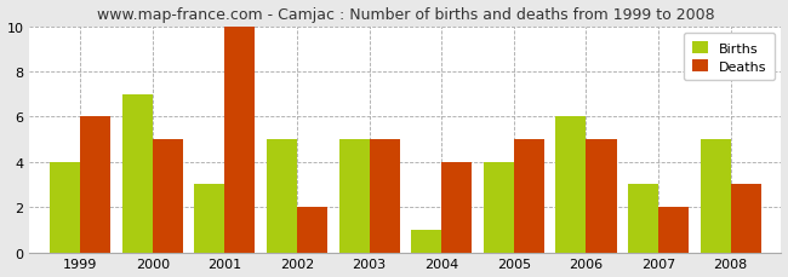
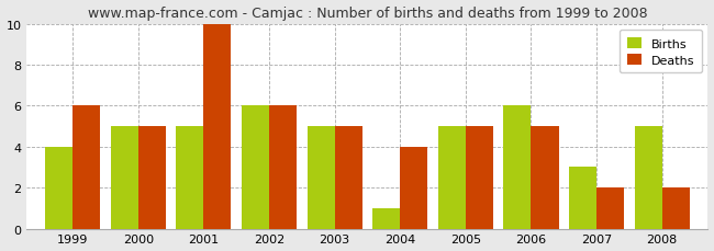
Births/2000: 7 -> 5
Births/2001: 3 -> 5
Births/2002: 5 -> 6
Deaths/2002: 2 -> 6
Births/2005: 4 -> 5
Deaths/2008: 3 -> 2
